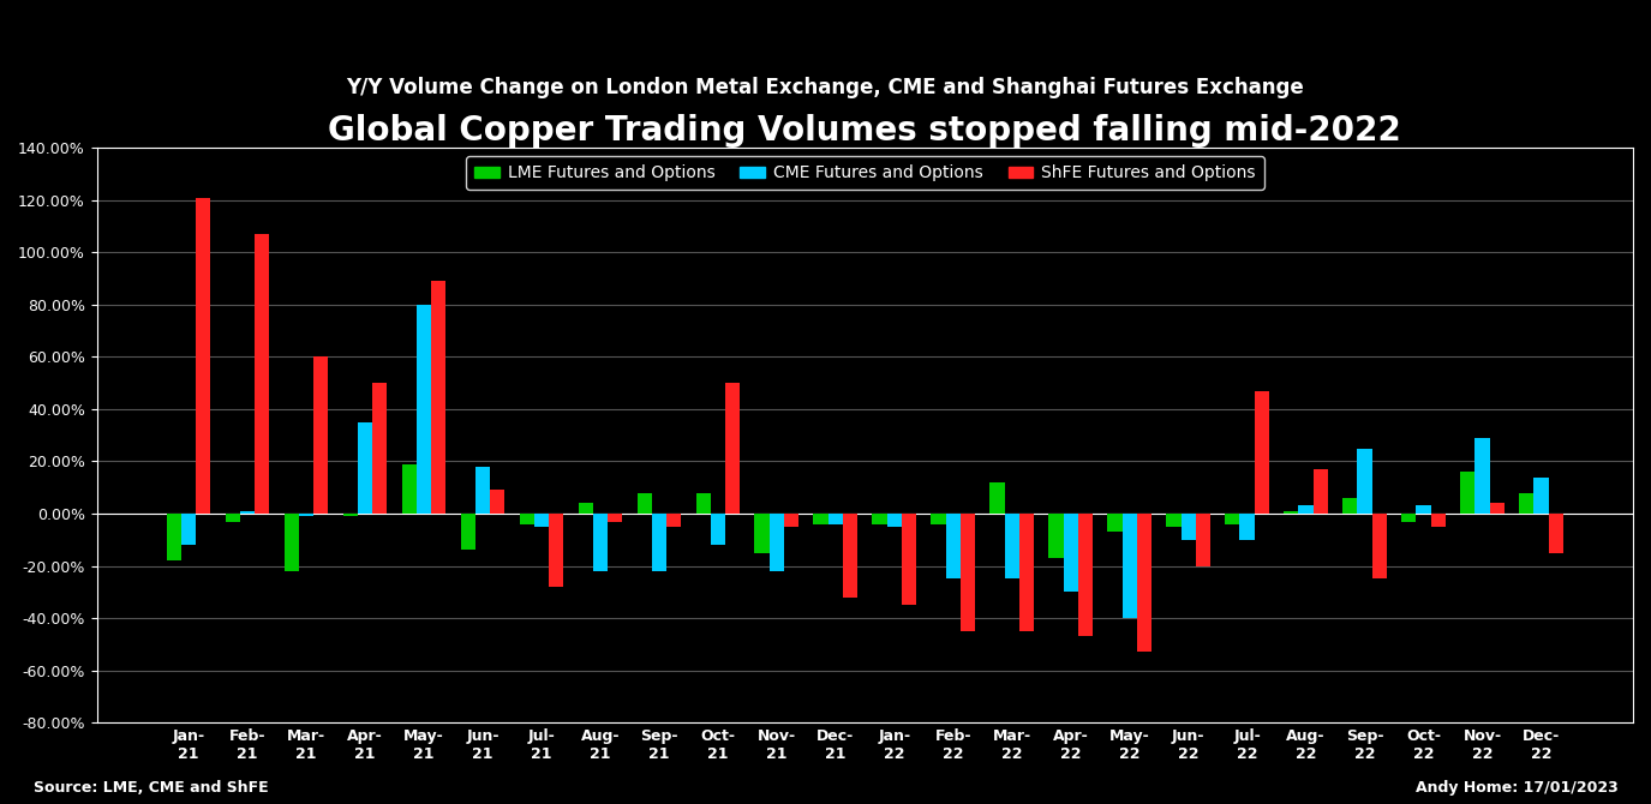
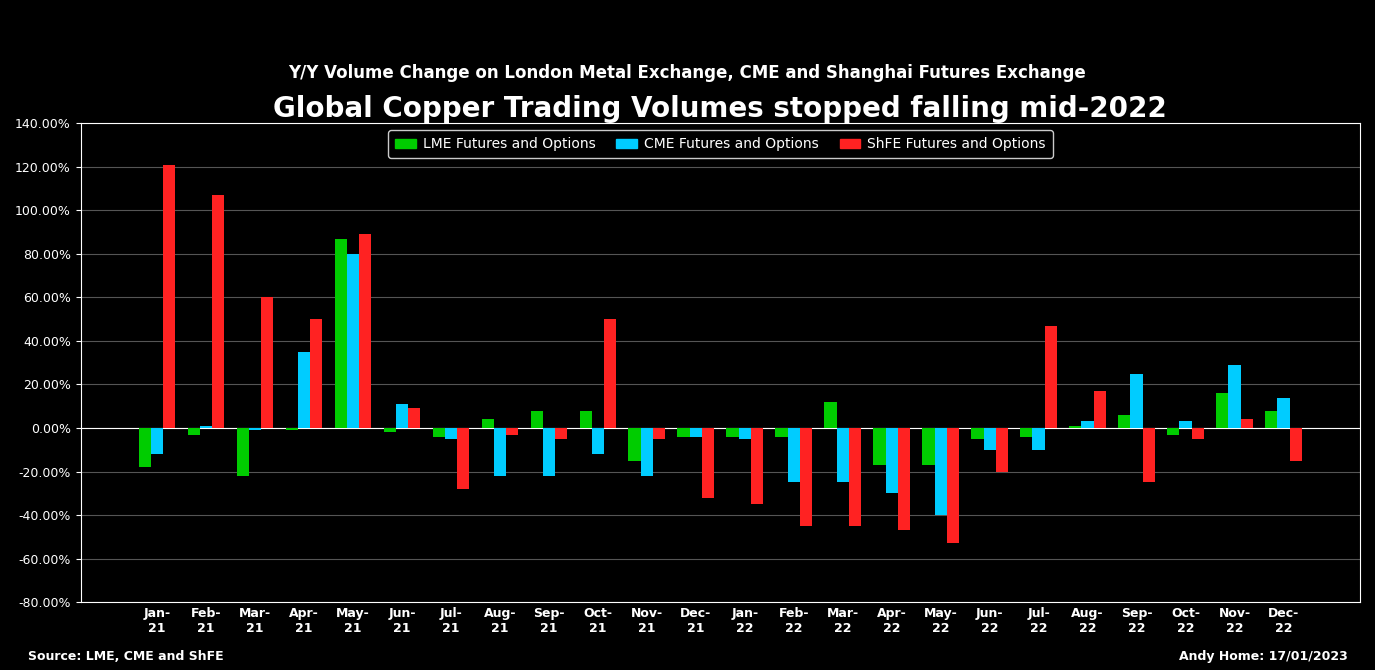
LME Futures and Options/May- 21: 19% -> 87%
LME Futures and Options/Jun- 21: -14% -> -2%
CME Futures and Options/Jun- 21: 18% -> 11%
LME Futures and Options/May- 22: -7% -> -17%
